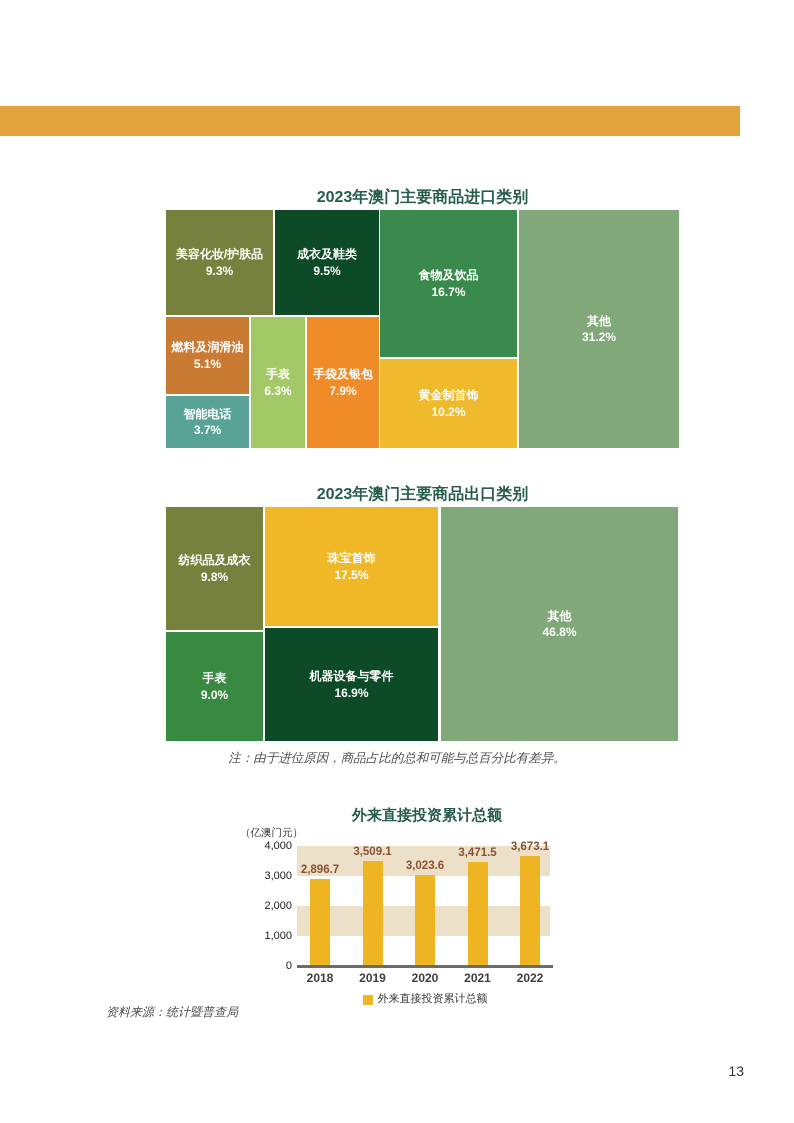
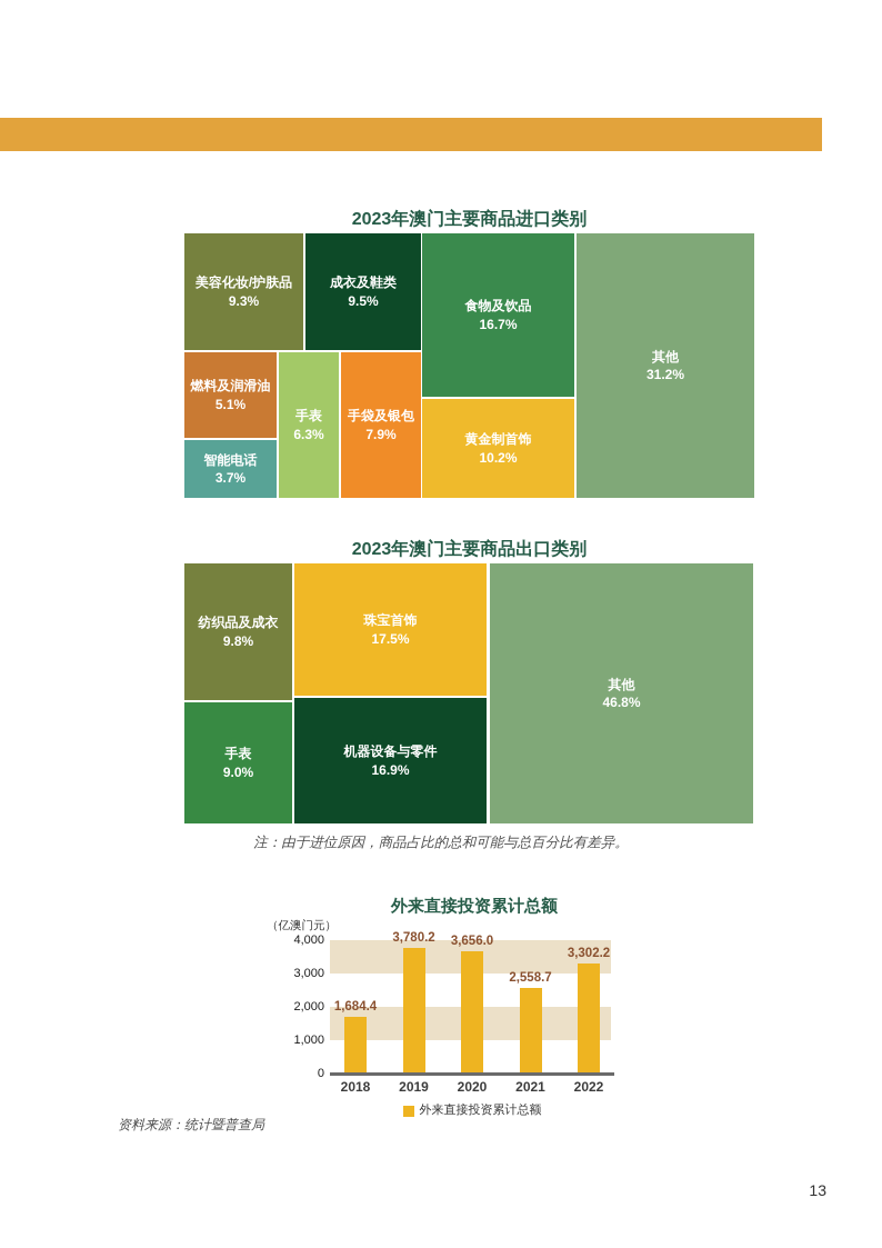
外来直接投资累计总额/2018: 2,896.7 -> 1,684.4
外来直接投资累计总额/2019: 3,509.1 -> 3,780.2
外来直接投资累计总额/2020: 3,023.6 -> 3,656.0
外来直接投资累计总额/2021: 3,471.5 -> 2,558.7
外来直接投资累计总额/2022: 3,673.1 -> 3,302.2
